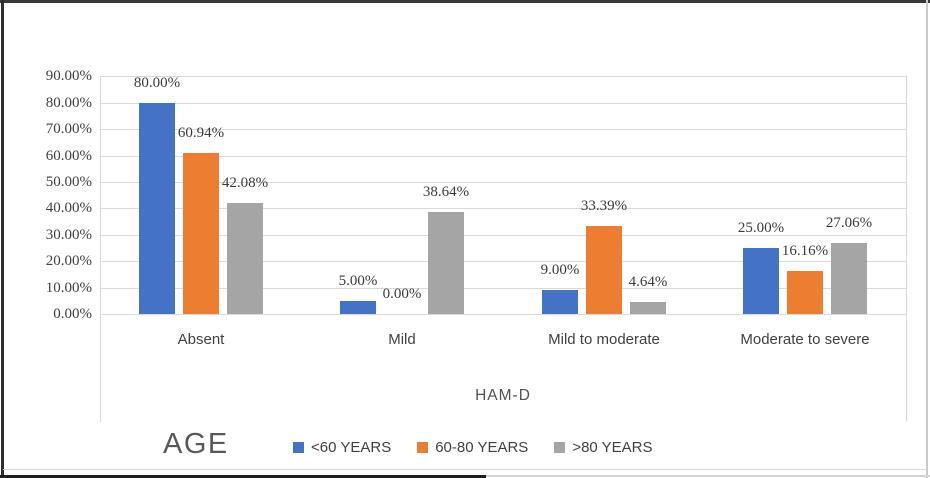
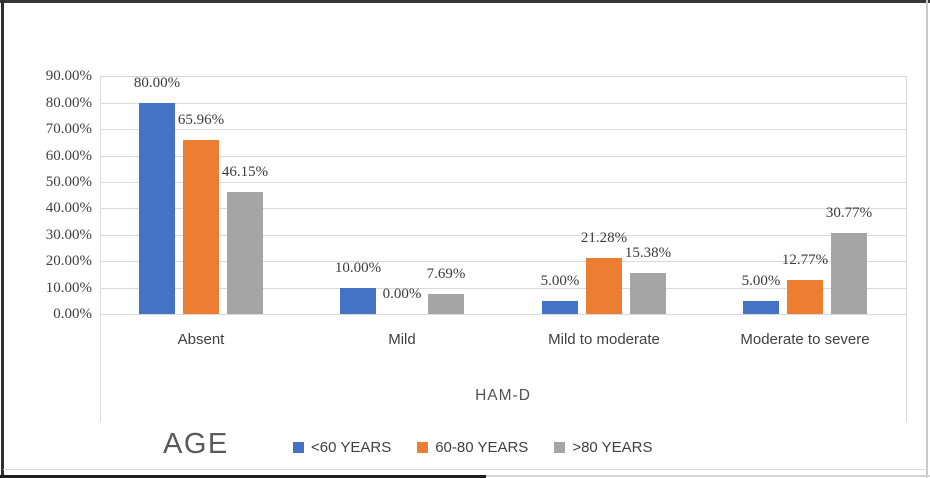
60-80 YEARS/Absent: 60.94% -> 65.96%
>80 YEARS/Absent: 42.08% -> 46.15%
<60 YEARS/Mild: 5.00% -> 10.00%
>80 YEARS/Mild: 38.64% -> 7.69%
<60 YEARS/Mild to moderate: 9.00% -> 5.00%
60-80 YEARS/Mild to moderate: 33.39% -> 21.28%
>80 YEARS/Mild to moderate: 4.64% -> 15.38%
<60 YEARS/Moderate to severe: 25.00% -> 5.00%
60-80 YEARS/Moderate to severe: 16.16% -> 12.77%
>80 YEARS/Moderate to severe: 27.06% -> 30.77%
